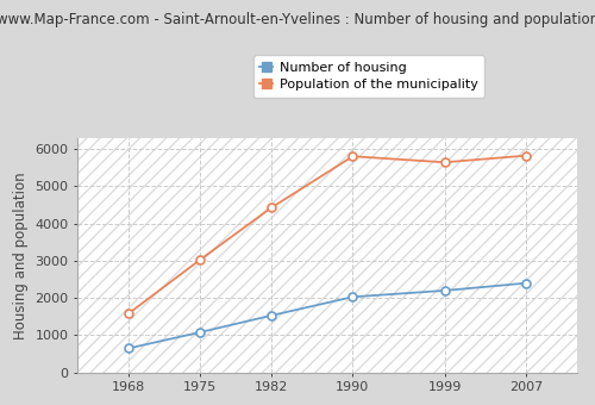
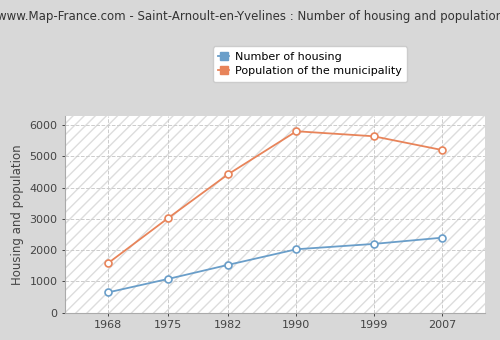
Population of the municipality/2007: 5820 -> 5200
